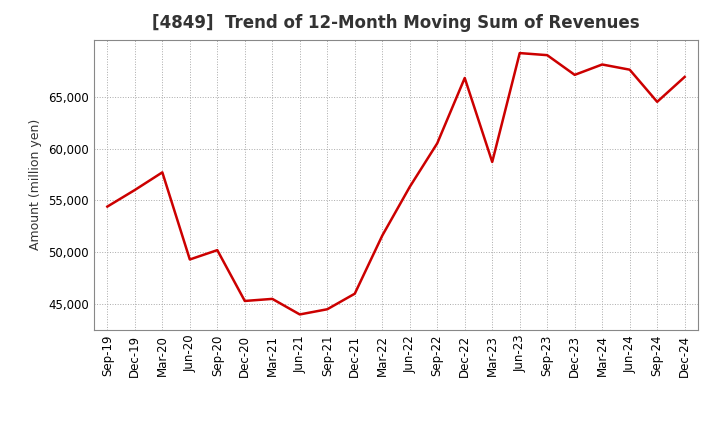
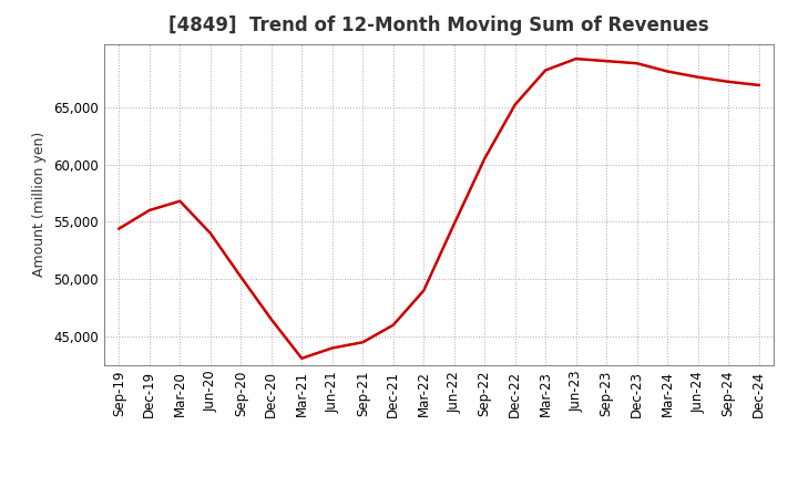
Mar-20: 57,700 -> 56,800
Jun-20: 49,300 -> 54,000
Dec-20: 45,300 -> 46,500
Mar-21: 45,500 -> 43,100
Mar-22: 51,600 -> 49,000
Jun-22: 56,300 -> 54,800
Dec-22: 66,800 -> 65,200
Mar-23: 58,700 -> 68,200
Dec-23: 67,100 -> 68,800
Sep-24: 64,500 -> 67,200
